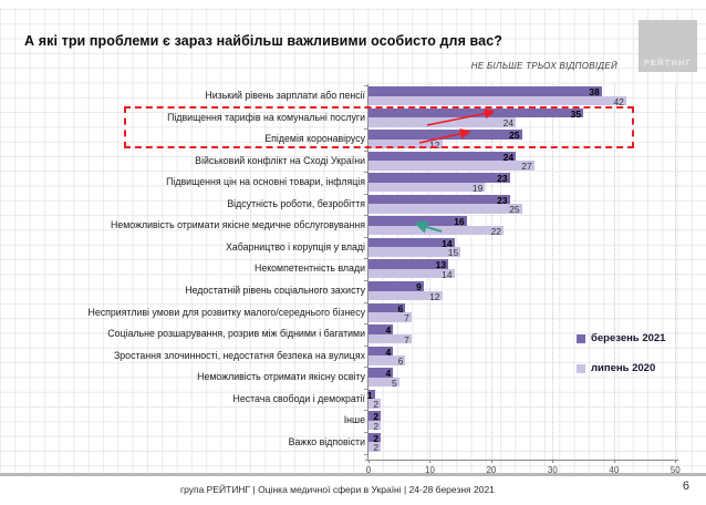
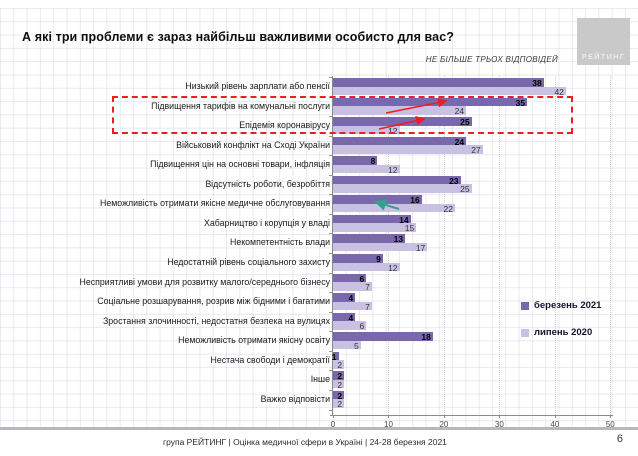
березень 2021/Підвищення цін на основні товари, інфляція: 23 -> 8
липень 2020/Підвищення цін на основні товари, інфляція: 19 -> 12
липень 2020/Некомпетентність влади: 14 -> 17
березень 2021/Неможливість отримати якісну освіту: 4 -> 18
